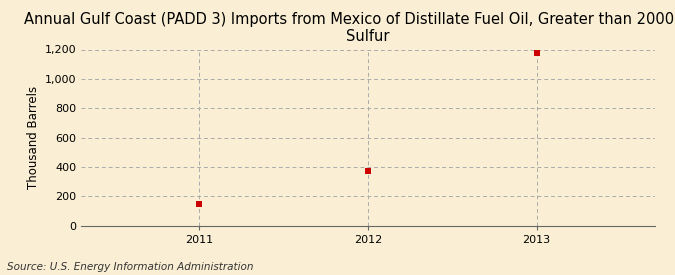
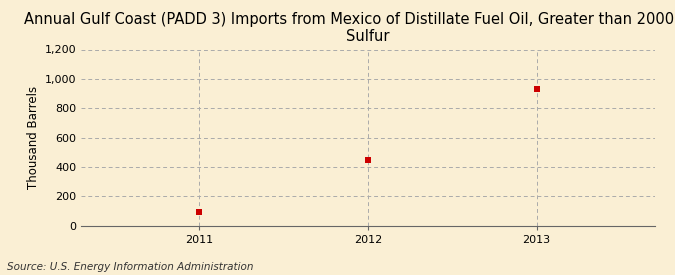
2011: 150 -> 90
2012: 380 -> 450
2013: 1,180 -> 930
